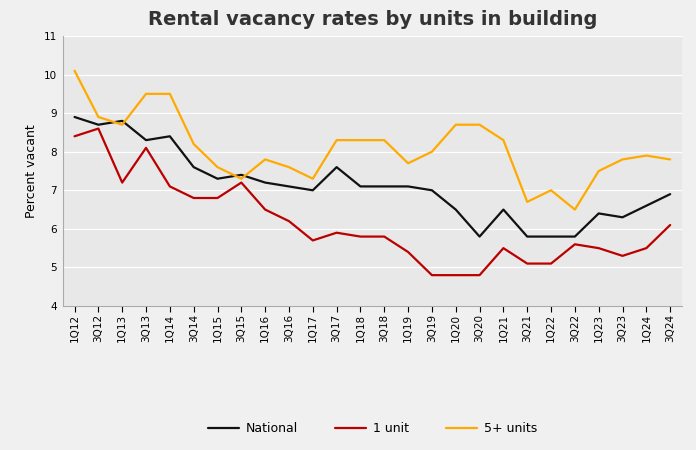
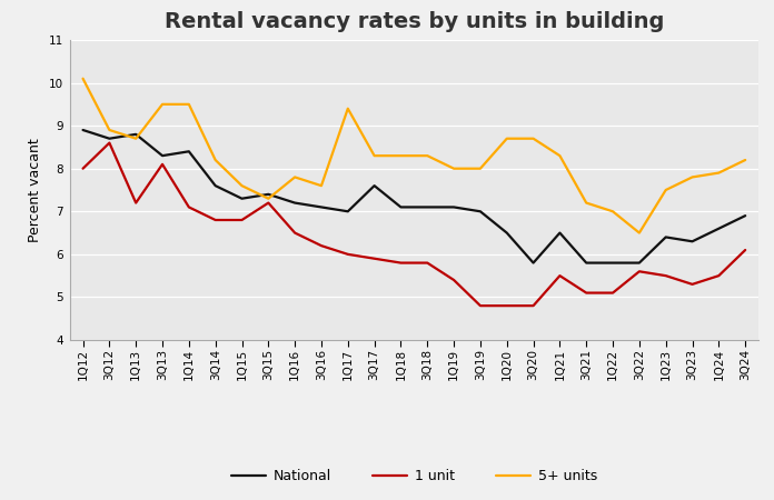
1 unit/1Q12: 8.4 -> 8.0
1 unit/1Q17: 5.7 -> 6.0
5+ units/1Q17: 7.3 -> 9.4
5+ units/1Q19: 7.7 -> 8.0
5+ units/3Q21: 6.7 -> 7.2
5+ units/3Q24: 7.8 -> 8.2
